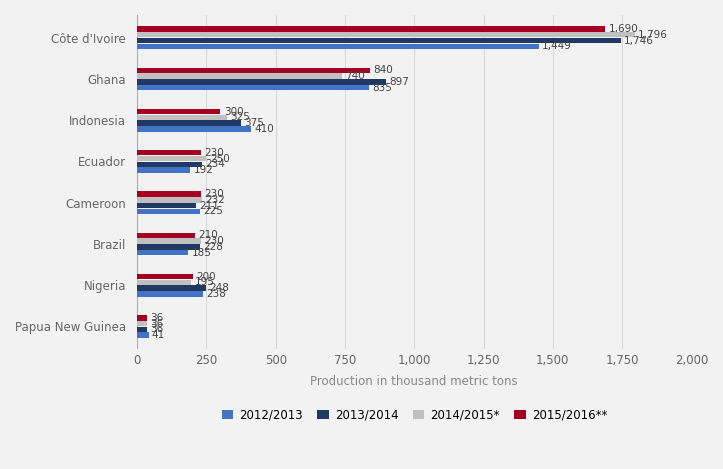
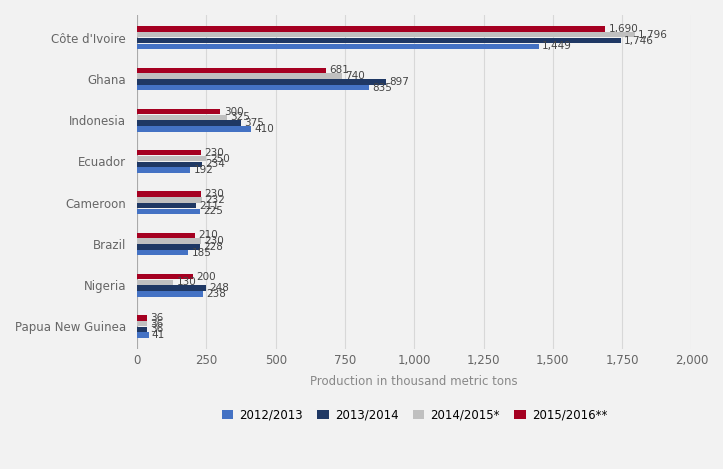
2015/2016**/Ghana: 840 -> 681
2014/2015*/Nigeria: 195 -> 130
